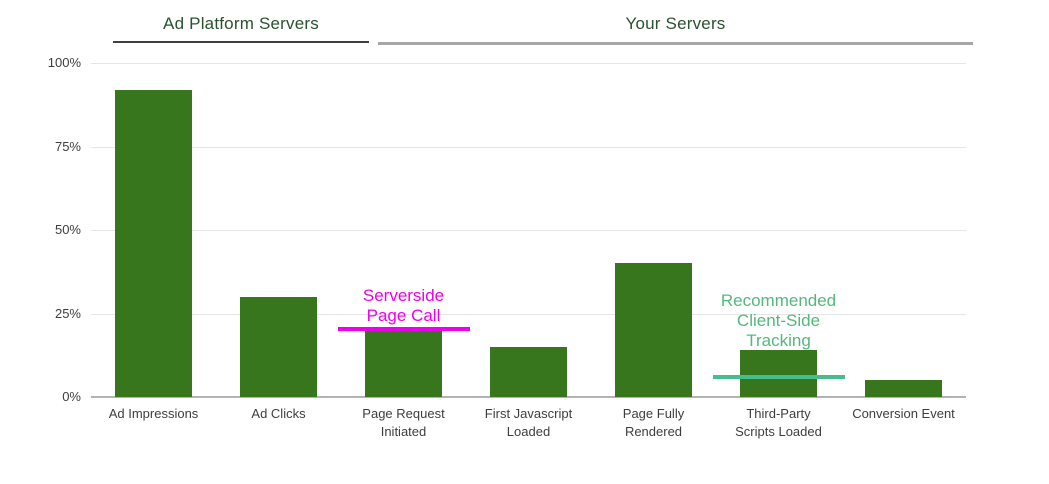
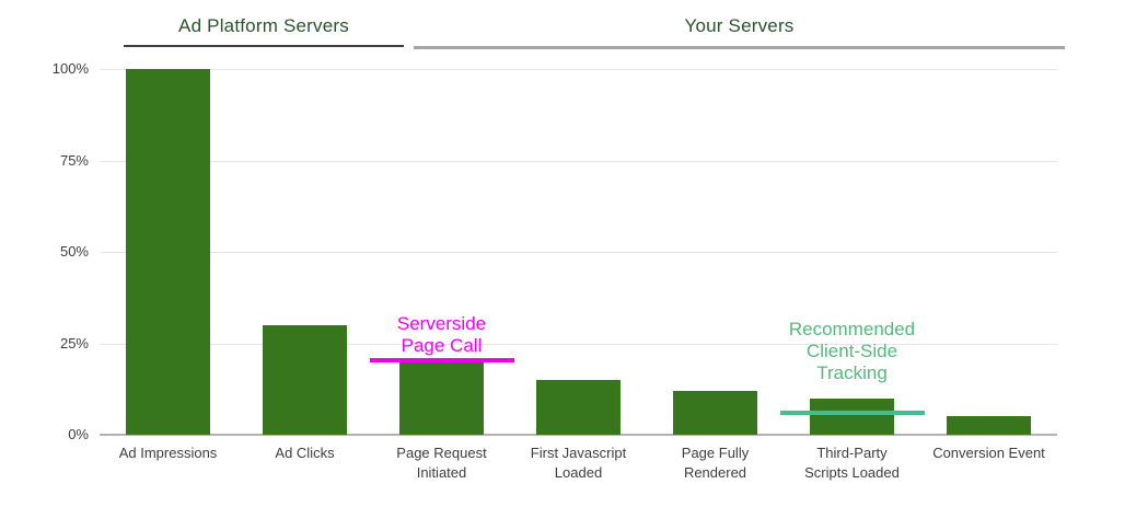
Ad Impressions: 92% -> 100%
Page Fully Rendered: 40% -> 12%
Third-Party Scripts Loaded: 14% -> 10%
